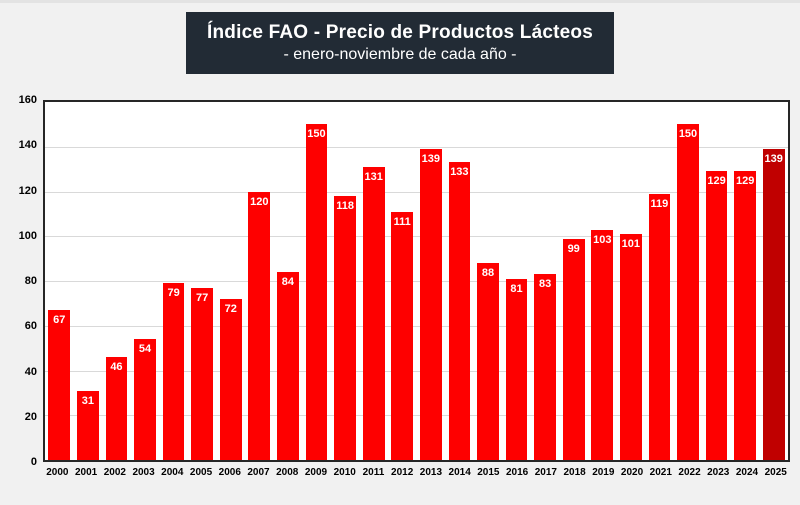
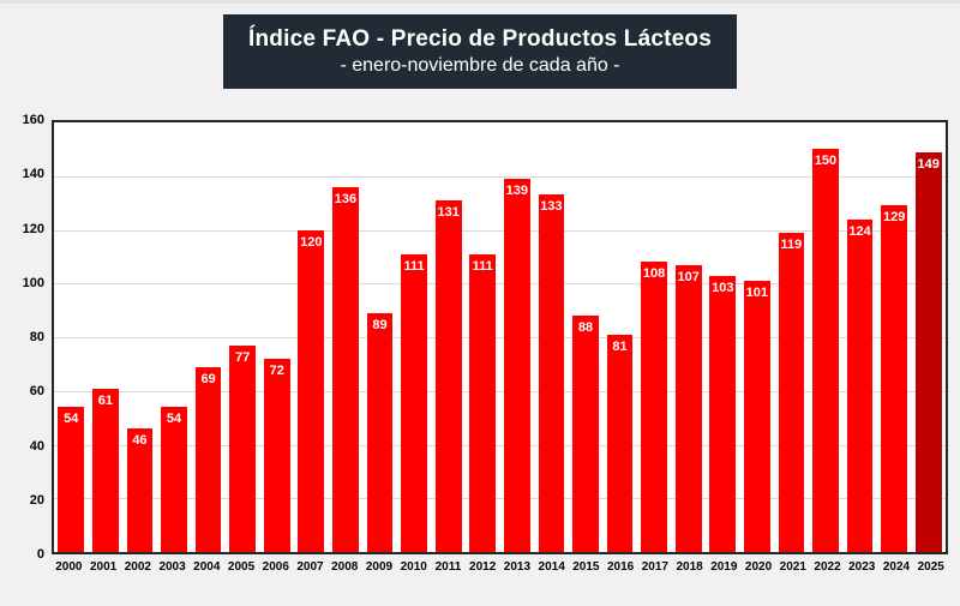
2000: 67 -> 54
2001: 31 -> 61
2004: 79 -> 69
2008: 84 -> 136
2009: 150 -> 89
2010: 118 -> 111
2017: 83 -> 108
2018: 99 -> 107
2023: 129 -> 124
2025: 139 -> 149
